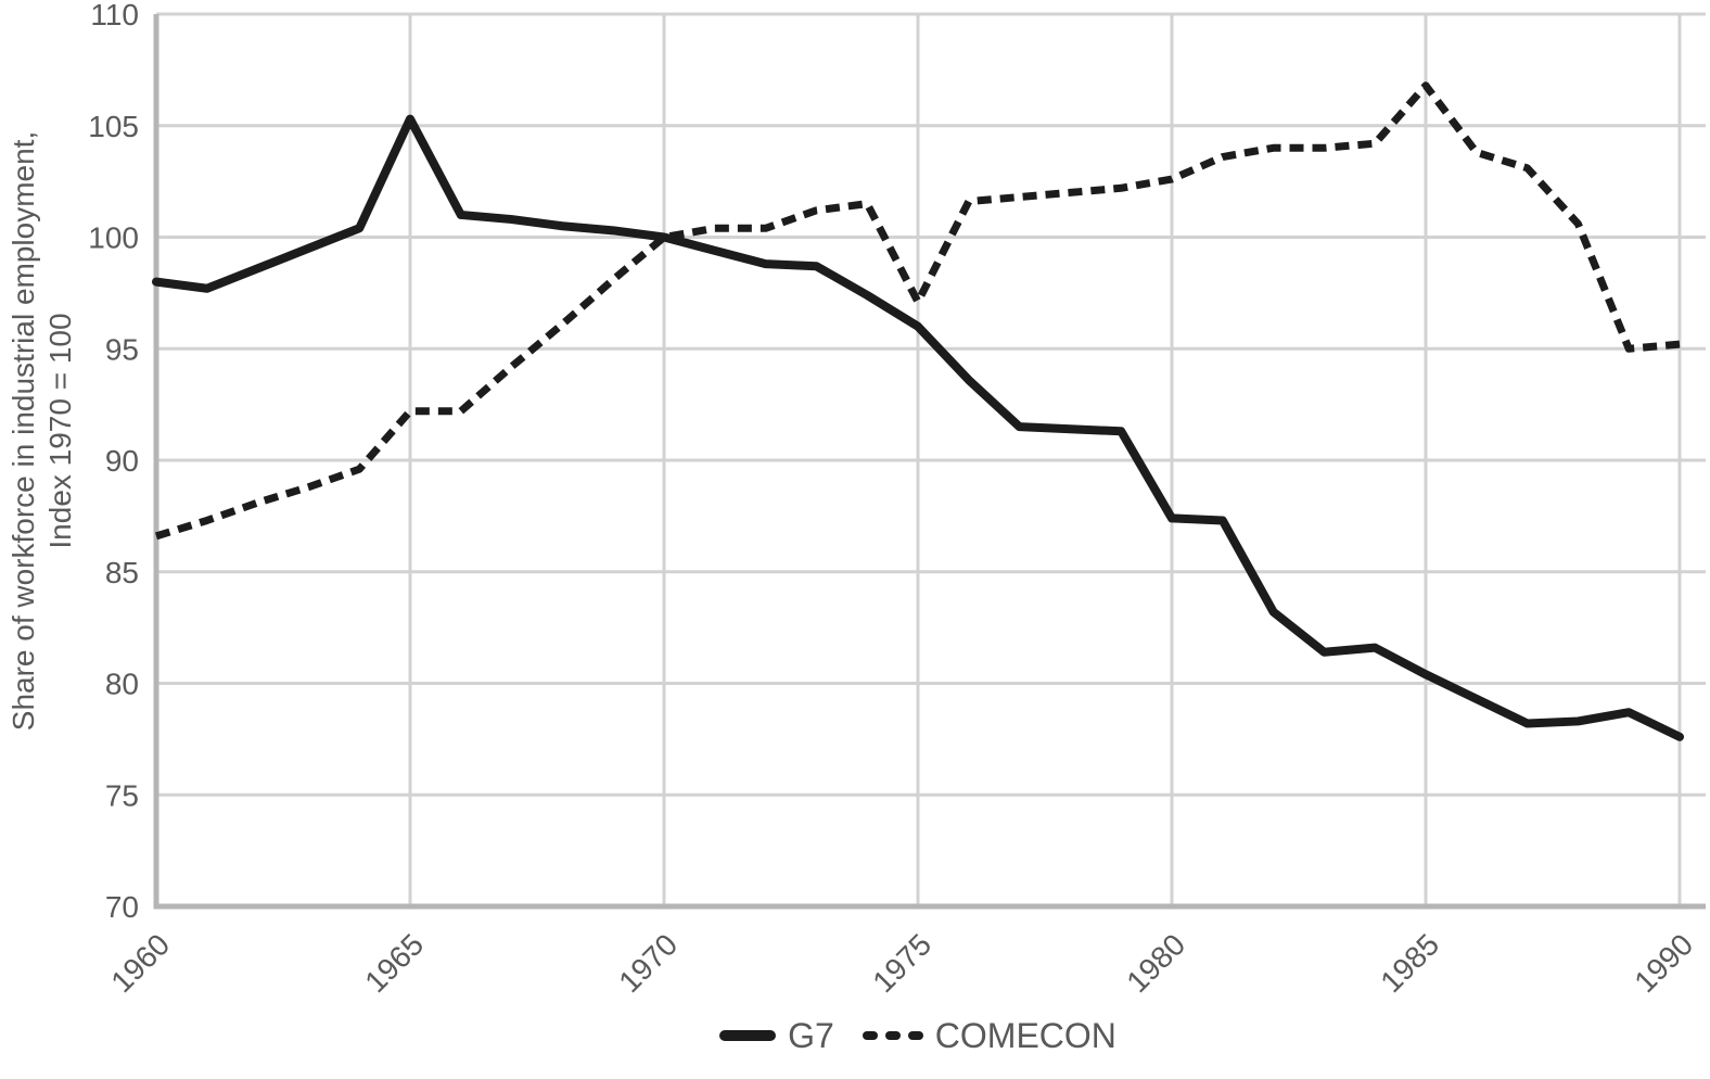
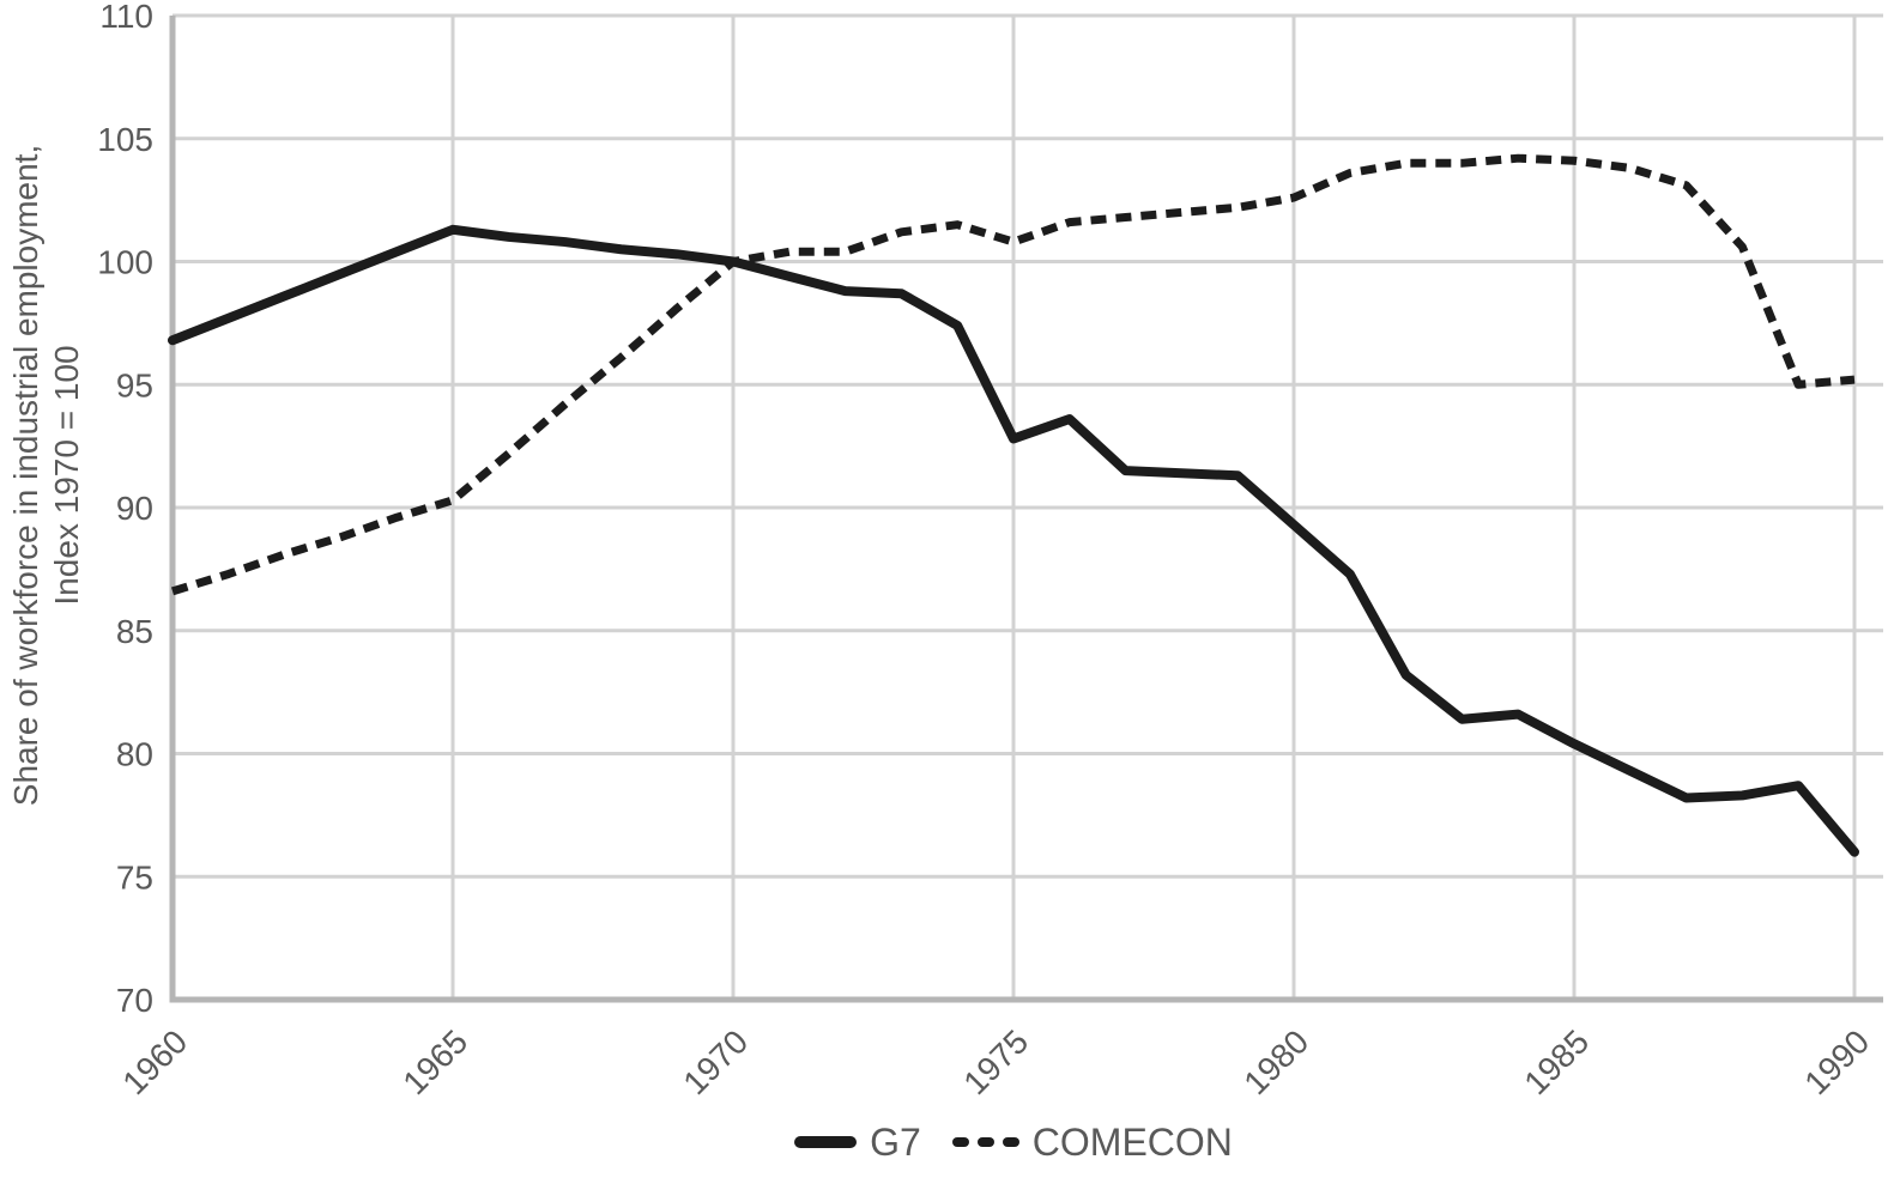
G7/1960: 98.0 -> 96.8
G7/1965: 105.3 -> 101.3
COMECON/1965: 92.2 -> 90.3
G7/1975: 96.0 -> 92.8
COMECON/1975: 97.1 -> 100.8
G7/1980: 87.4 -> 89.3
COMECON/1985: 106.8 -> 104.1
G7/1990: 77.6 -> 76.0
